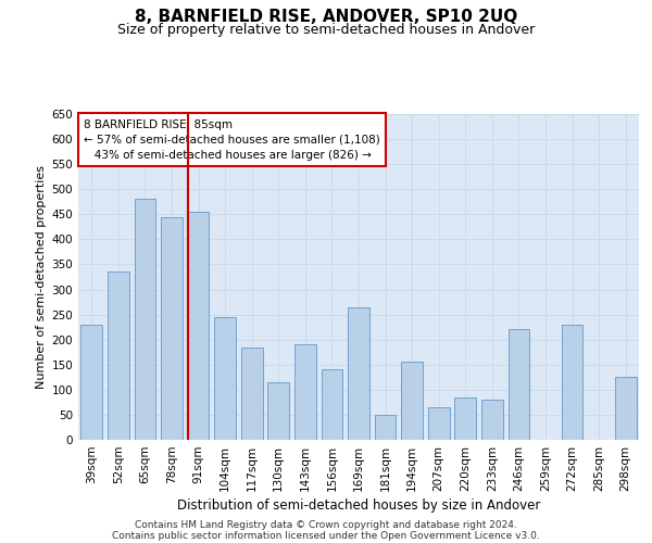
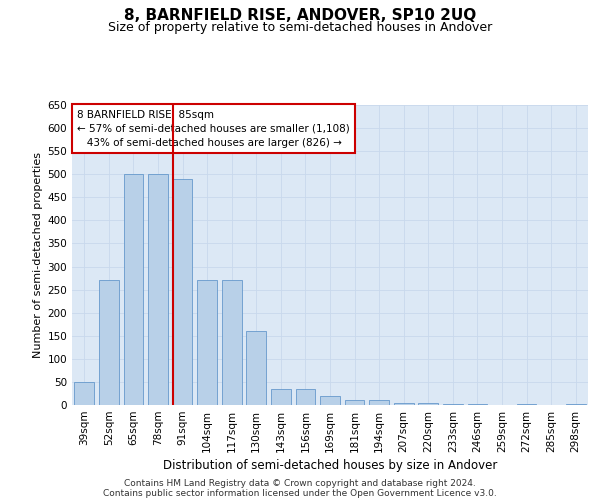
39sqm: 230 -> 50
52sqm: 335 -> 270
65sqm: 480 -> 500
78sqm: 445 -> 500
91sqm: 455 -> 490
104sqm: 245 -> 270
117sqm: 185 -> 270
130sqm: 115 -> 160
143sqm: 190 -> 35
156sqm: 140 -> 35
169sqm: 265 -> 20
181sqm: 50 -> 10
194sqm: 155 -> 10
207sqm: 65 -> 5
220sqm: 85 -> 5
233sqm: 80 -> 2
246sqm: 220 -> 2
272sqm: 230 -> 2
298sqm: 125 -> 2
